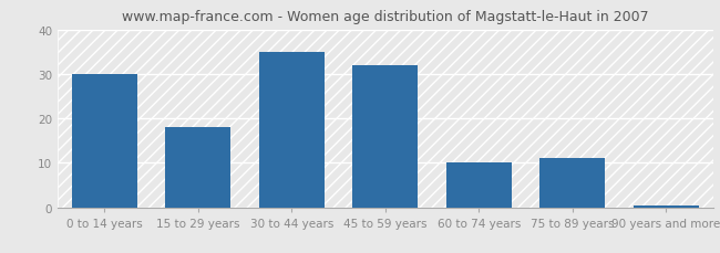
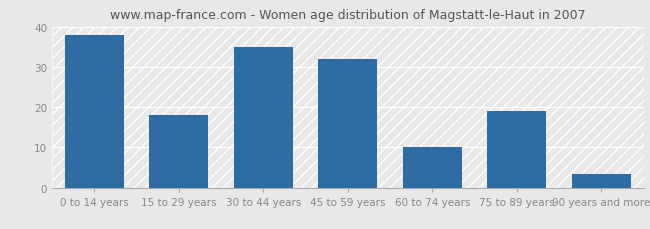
0 to 14 years: 30.0 -> 38.0
75 to 89 years: 11.0 -> 19.0
90 years and more: 0.5 -> 3.5
